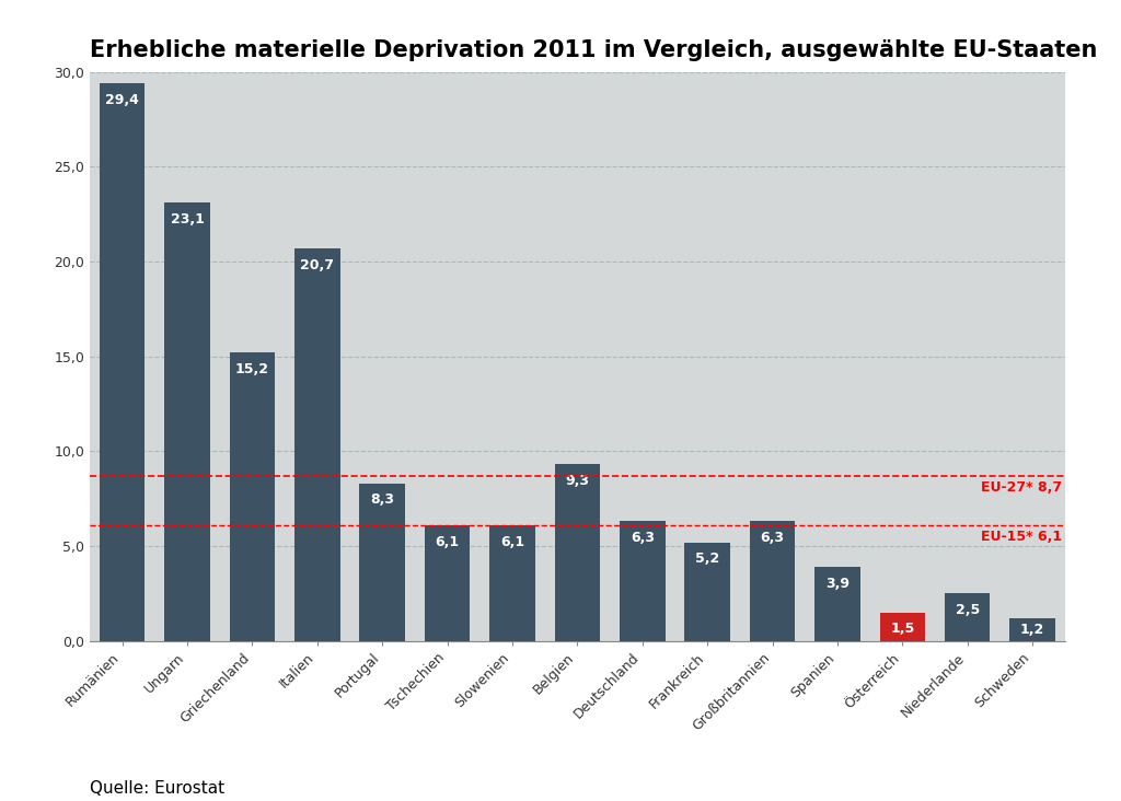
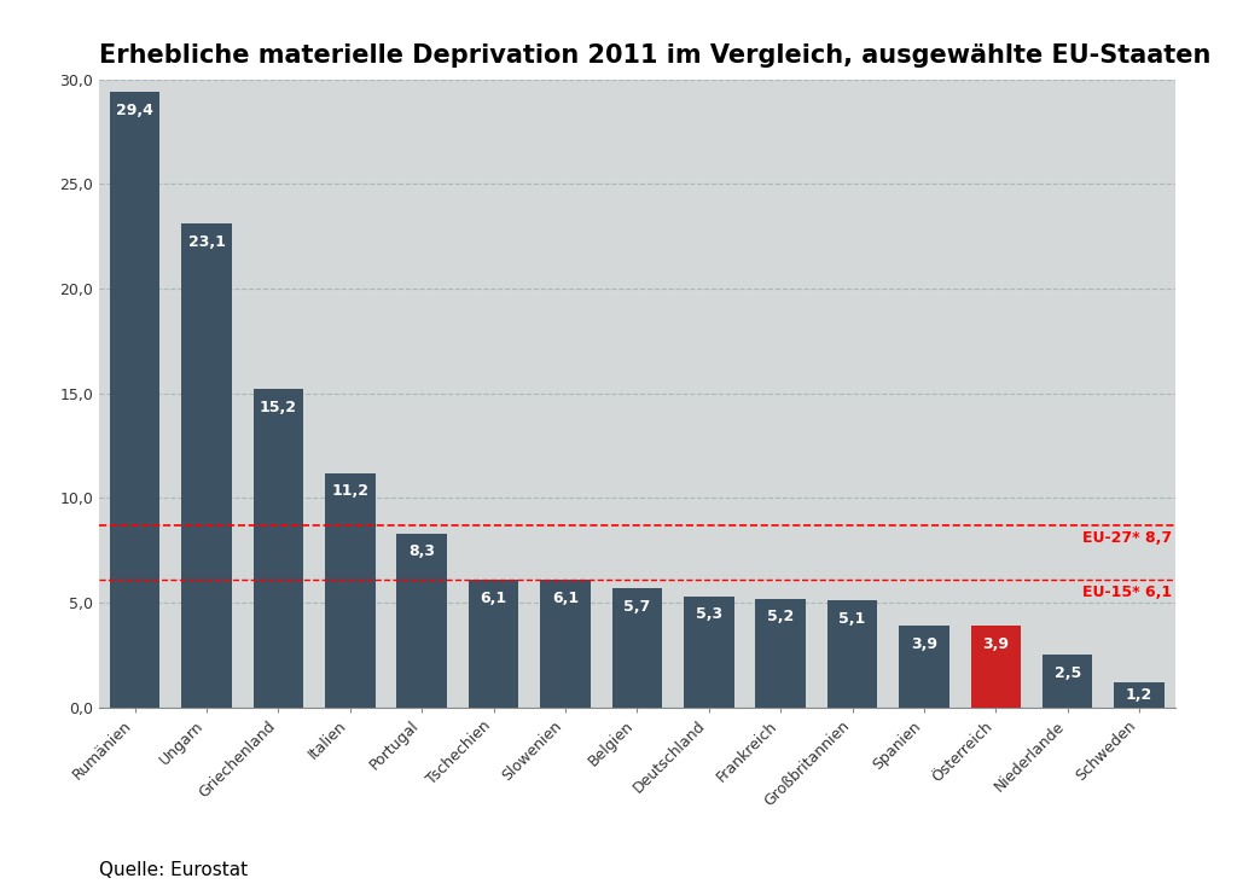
Italien: 20,7 -> 11,2
Belgien: 9,3 -> 5,7
Deutschland: 6,3 -> 5,3
Großbritannien: 6,3 -> 5,1
Österreich: 1,5 -> 3,9
